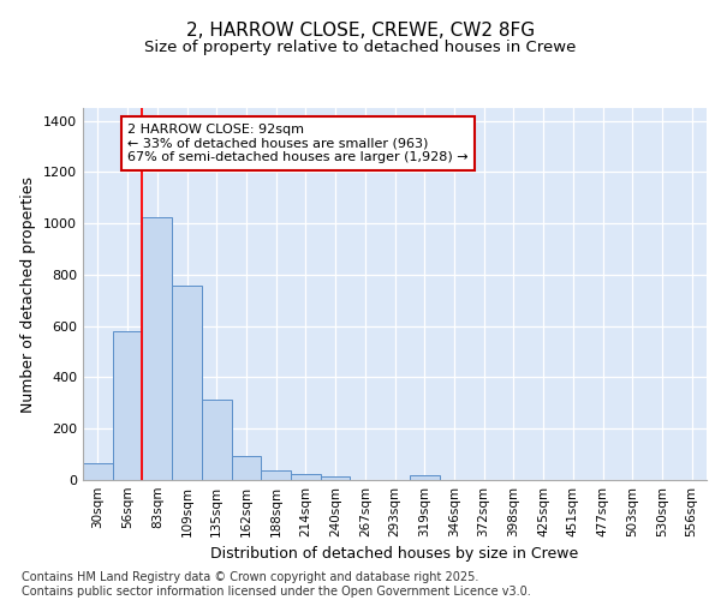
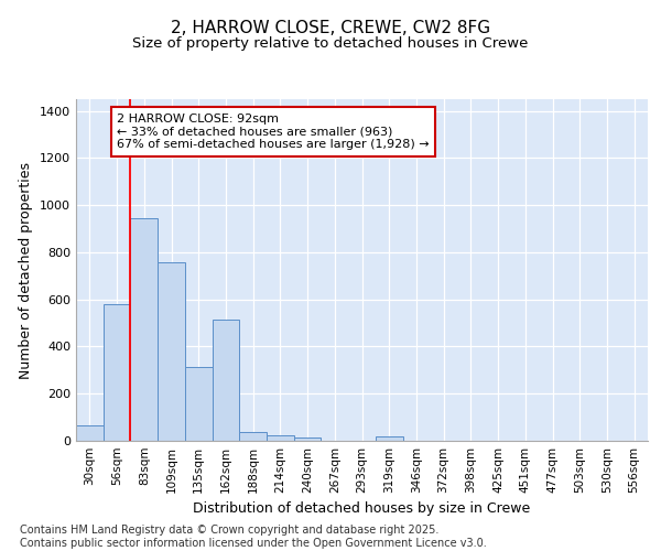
83sqm: 1025 -> 945
162sqm: 92 -> 515
